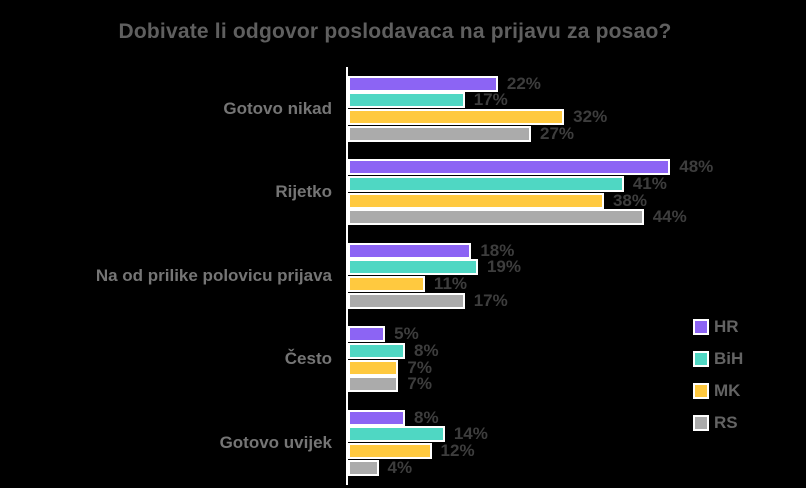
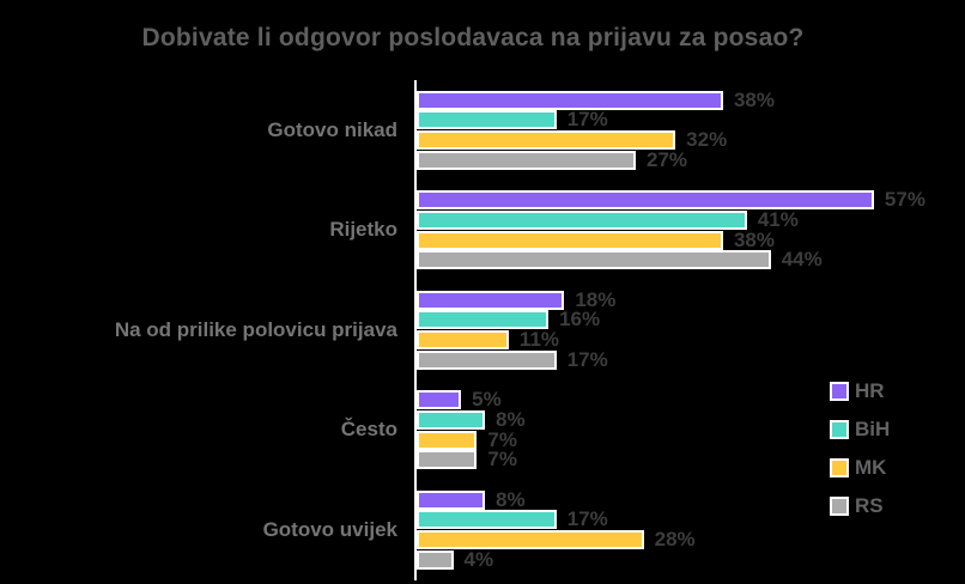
HR/Gotovo nikad: 22% -> 38%
HR/Rijetko: 48% -> 57%
BiH/Na od prilike polovicu prijava: 19% -> 16%
BiH/Gotovo uvijek: 14% -> 17%
MK/Gotovo uvijek: 12% -> 28%
